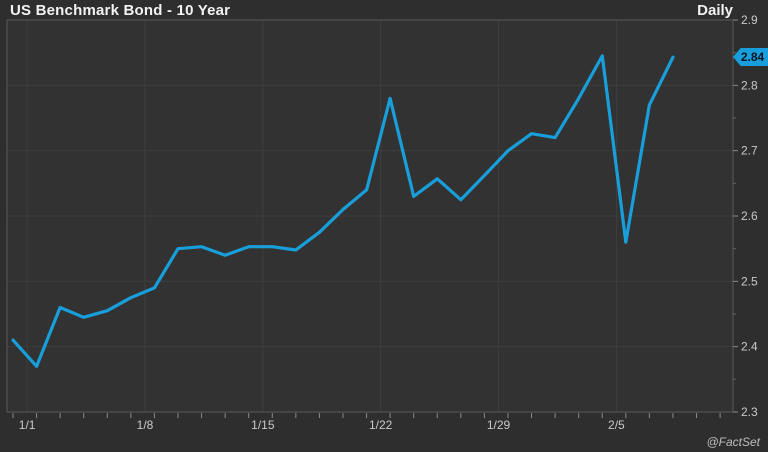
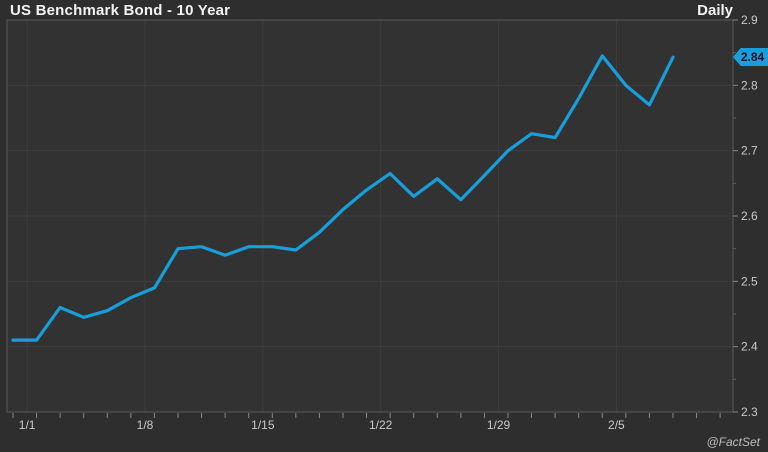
1/1: 2.37 -> 2.41
1/22: 2.78 -> 2.67
2/5: 2.56 -> 2.80
